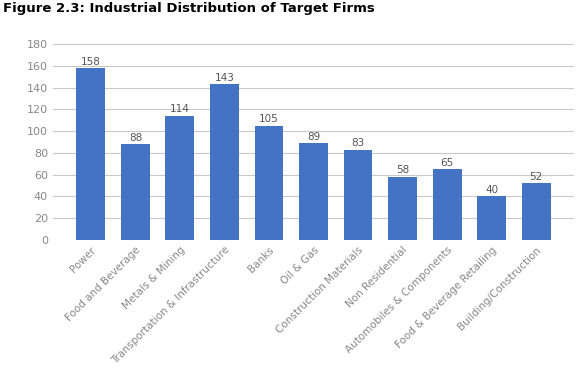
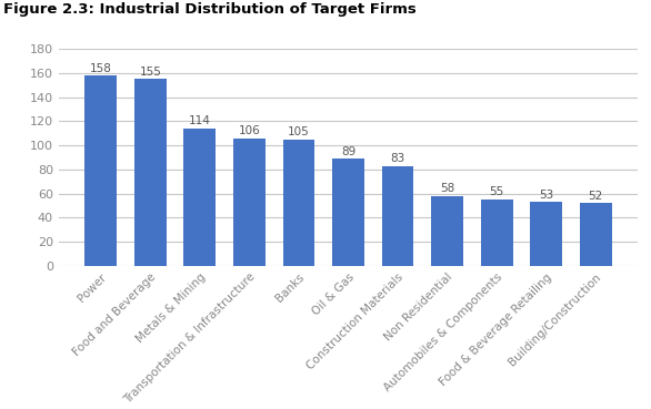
Food and Beverage: 88 -> 155
Transportation & Infrastructure: 143 -> 106
Automobiles & Components: 65 -> 55
Food & Beverage Retailing: 40 -> 53
